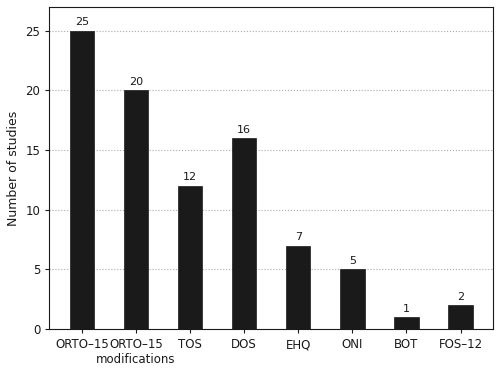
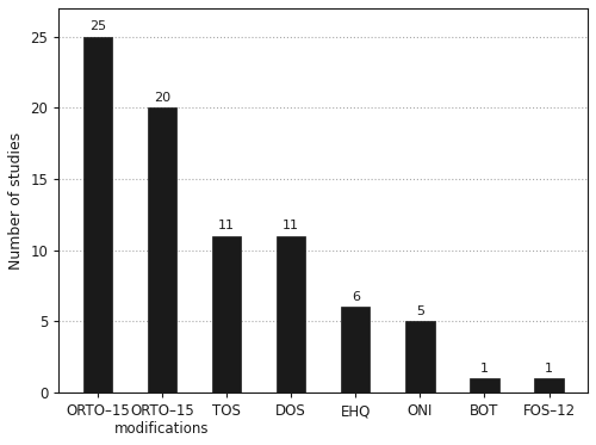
TOS: 12 -> 11
DOS: 16 -> 11
EHQ: 7 -> 6
FOS–12: 2 -> 1
